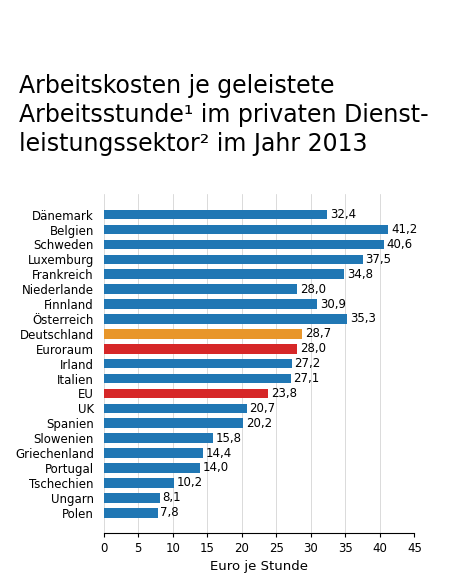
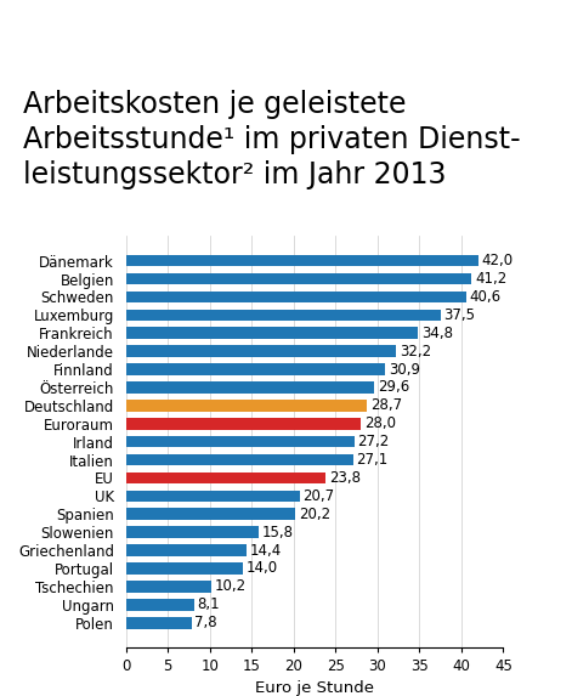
Dänemark: 32,4 -> 42,0
Niederlande: 28,0 -> 32,2
Österreich: 35,3 -> 29,6
